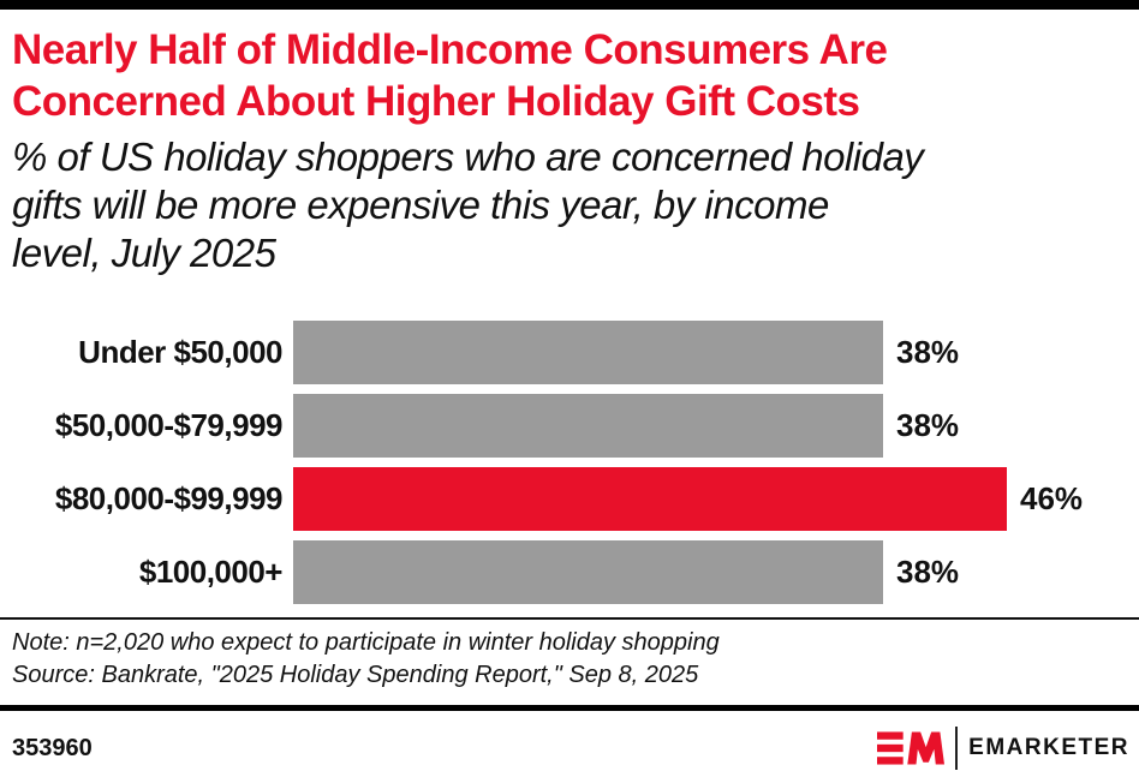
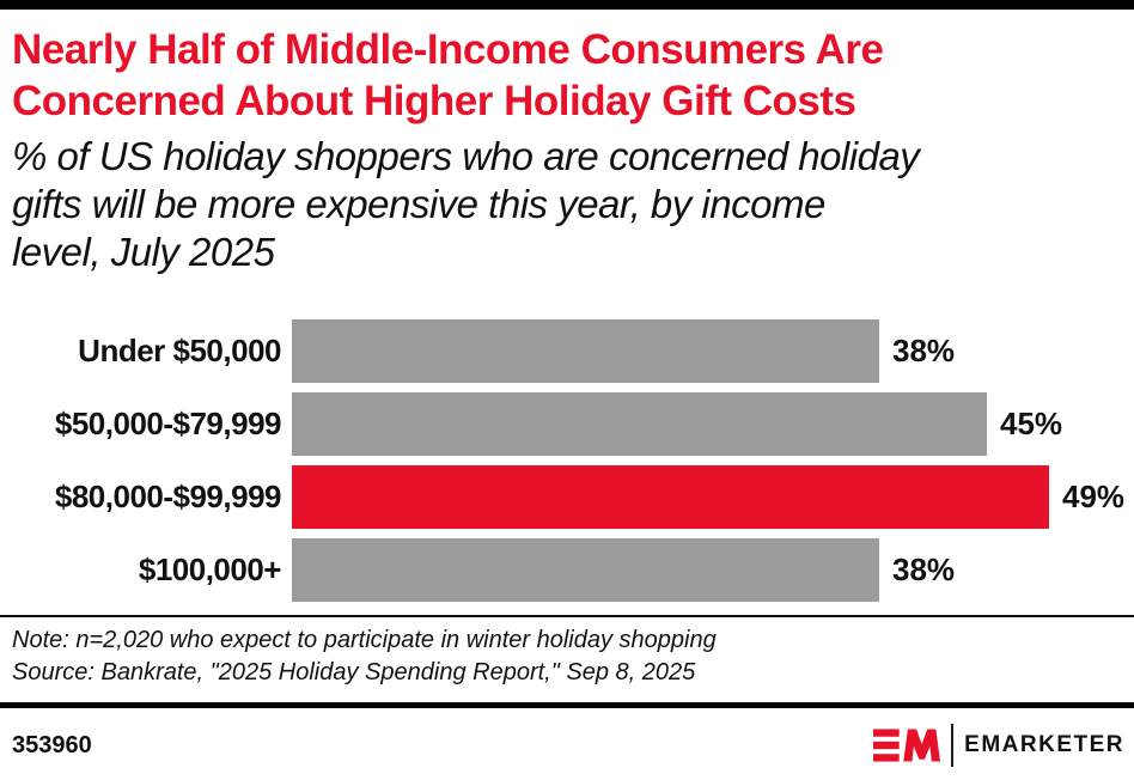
$50,000-$79,999: 38% -> 45%
$80,000-$99,999: 46% -> 49%
